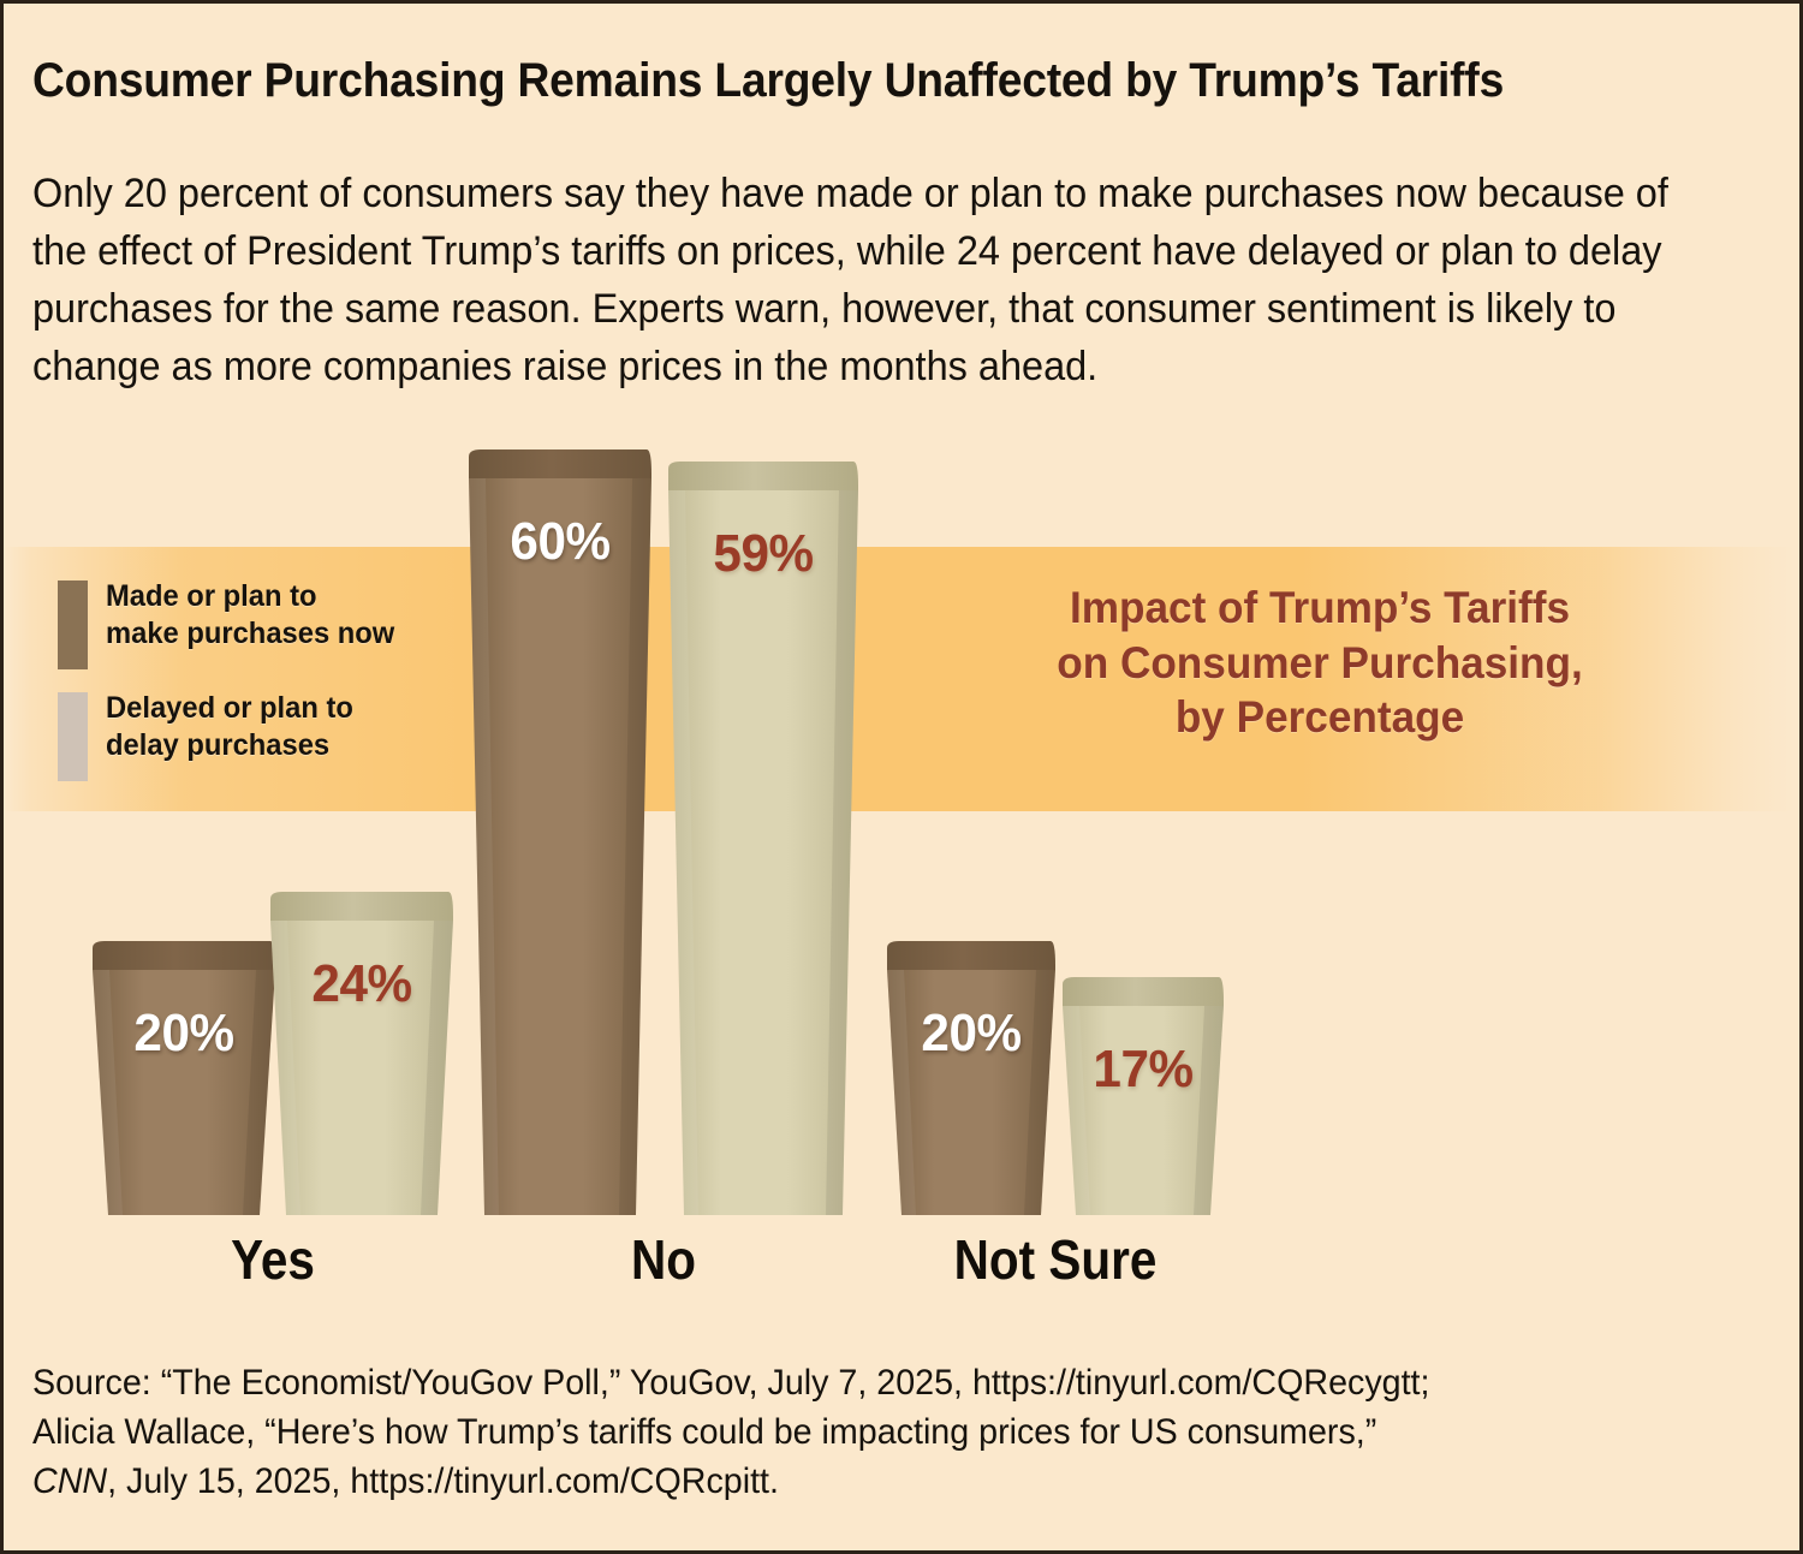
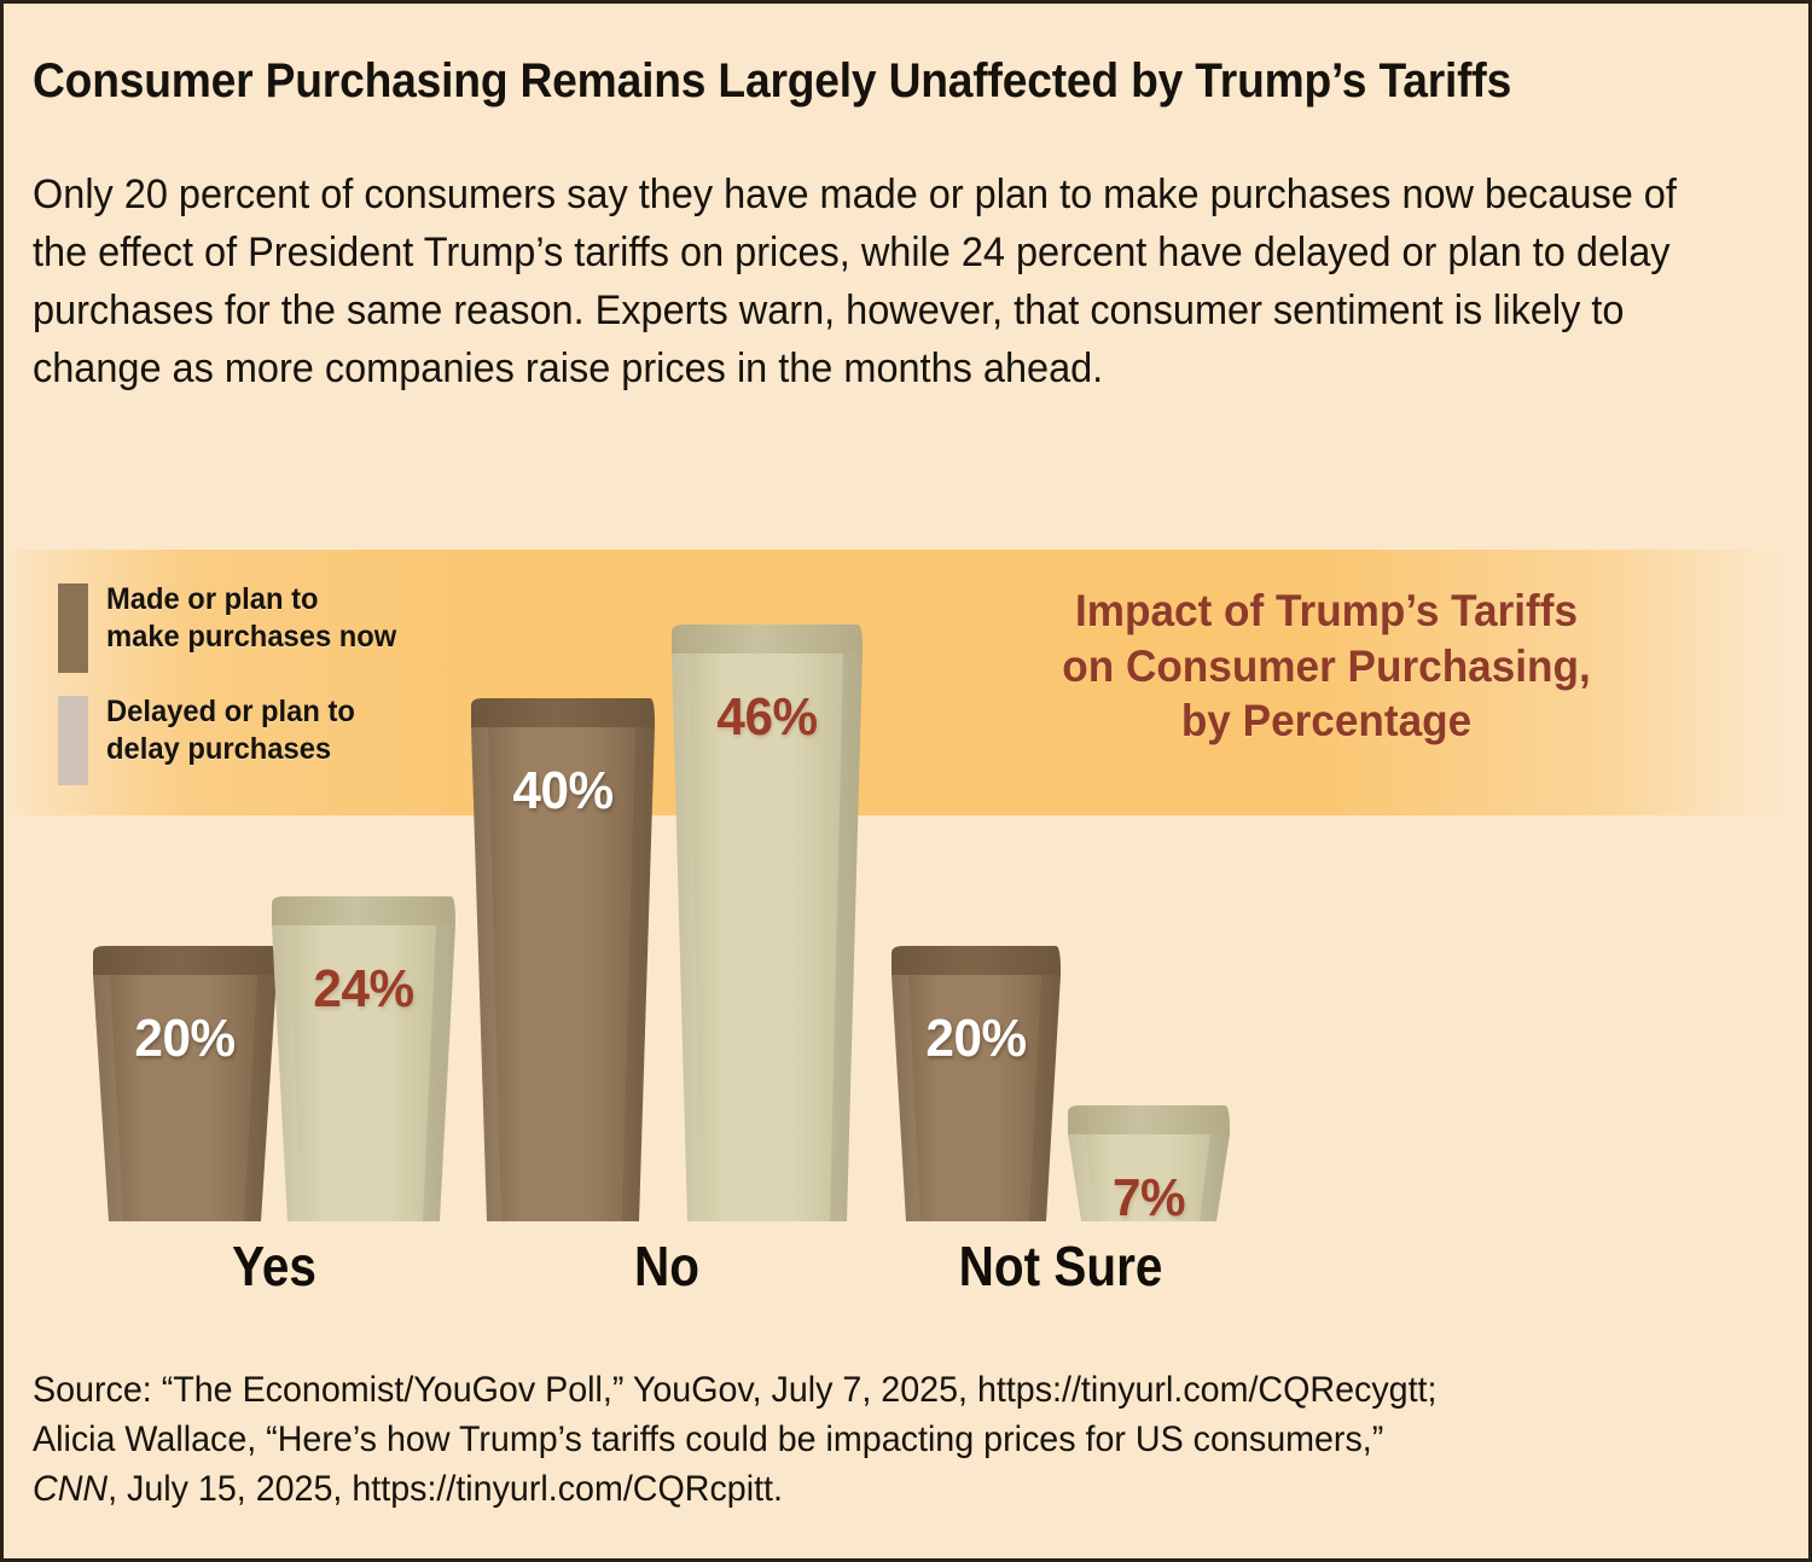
Made or plan to make purchases now/No: 60% -> 40%
Delayed or plan to delay purchases/No: 59% -> 46%
Delayed or plan to delay purchases/Not Sure: 17% -> 7%
